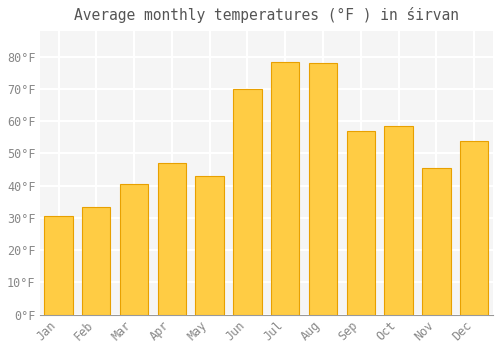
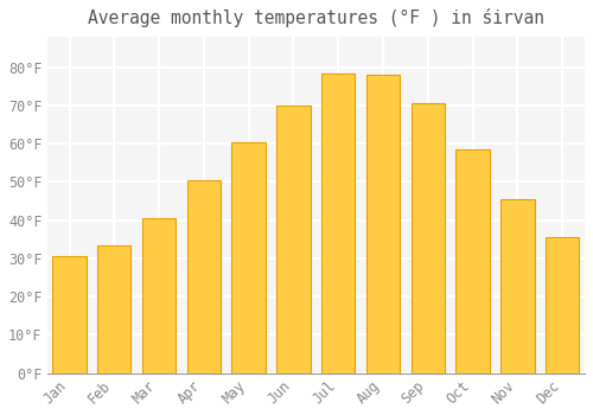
Apr: 47.0°F -> 50.5°F
May: 43.0°F -> 60.5°F
Sep: 57.0°F -> 70.5°F
Dec: 54.0°F -> 35.5°F
